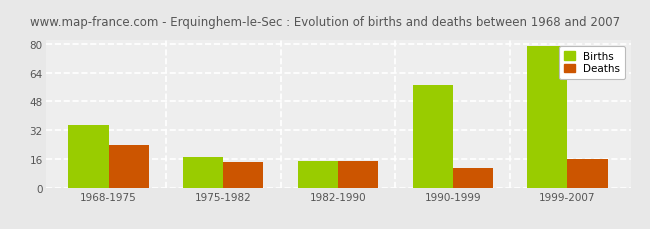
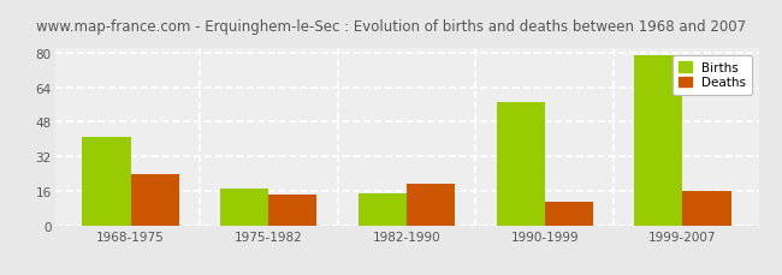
Births/1968-1975: 35 -> 41
Deaths/1982-1990: 15 -> 19
